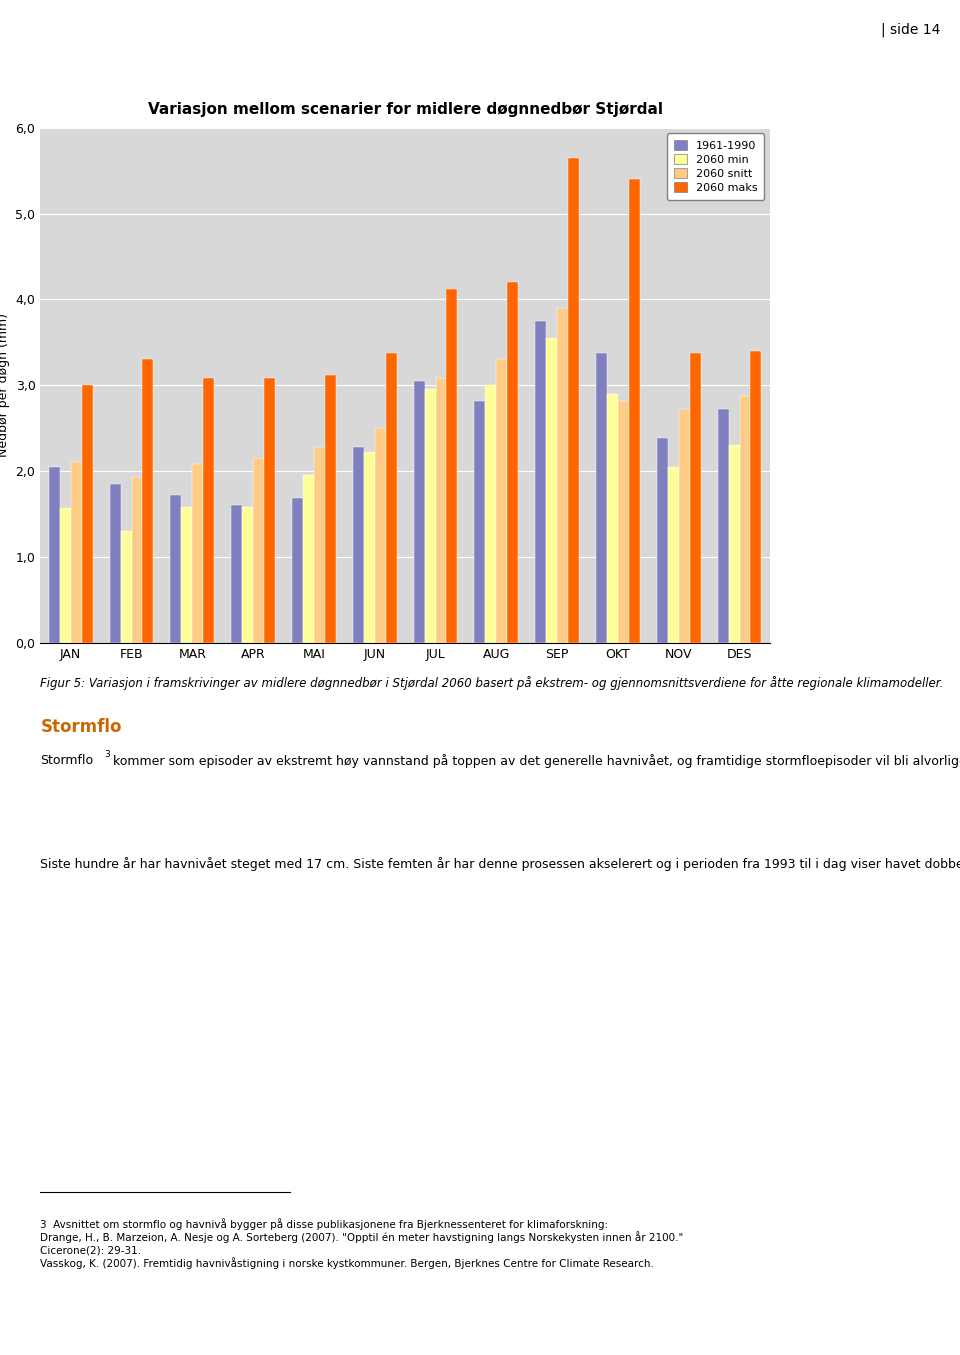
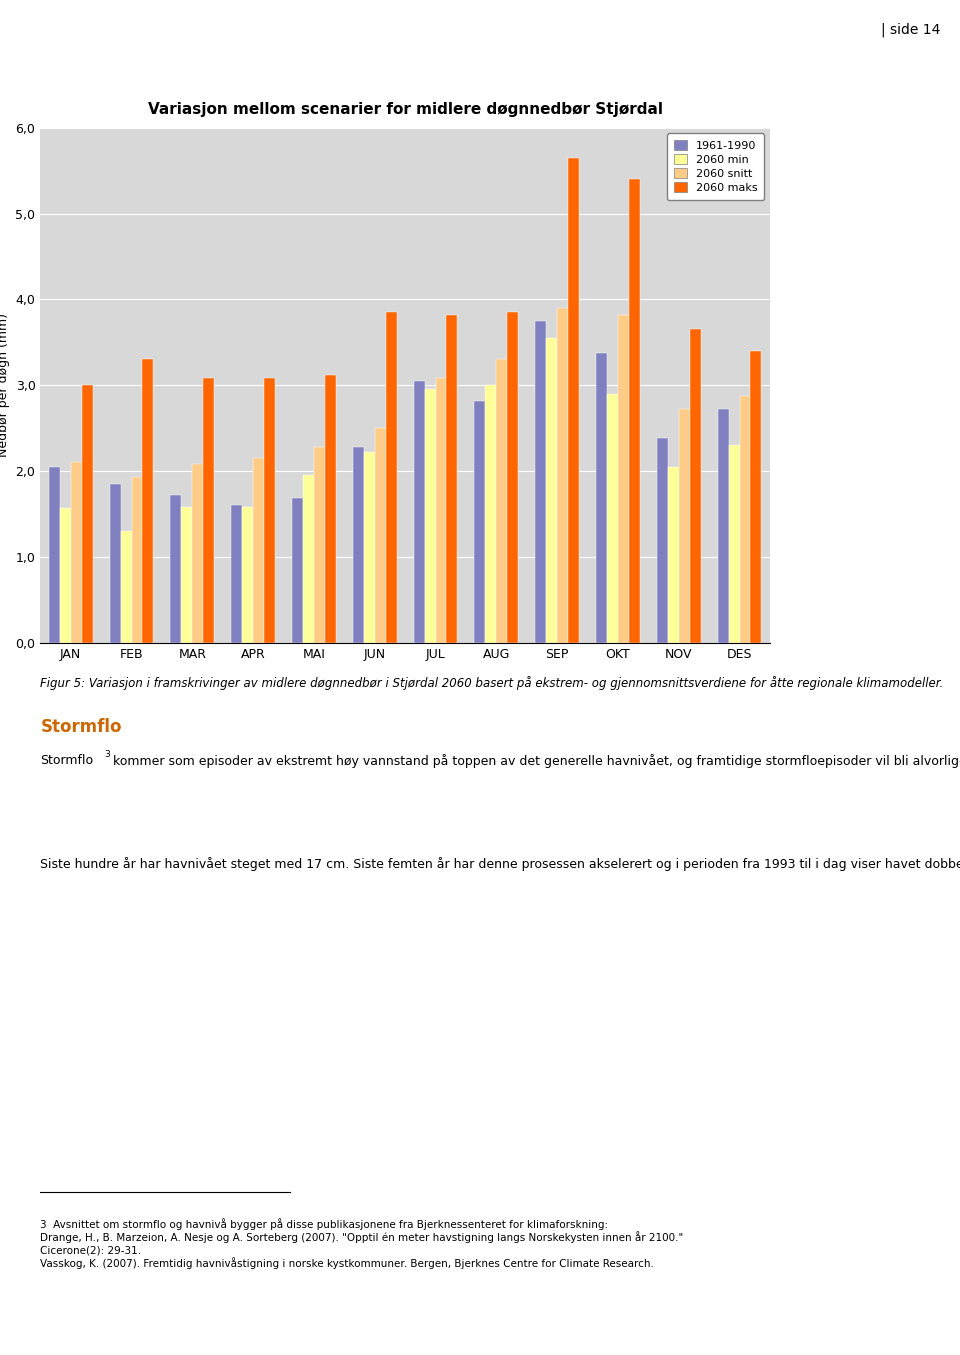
2060 maks/JUN: 3,38 -> 3,85
2060 maks/JUL: 4,12 -> 3,82
2060 maks/AUG: 4,20 -> 3,85
2060 snitt/OKT: 2,82 -> 3,82
2060 maks/NOV: 3,38 -> 3,65
